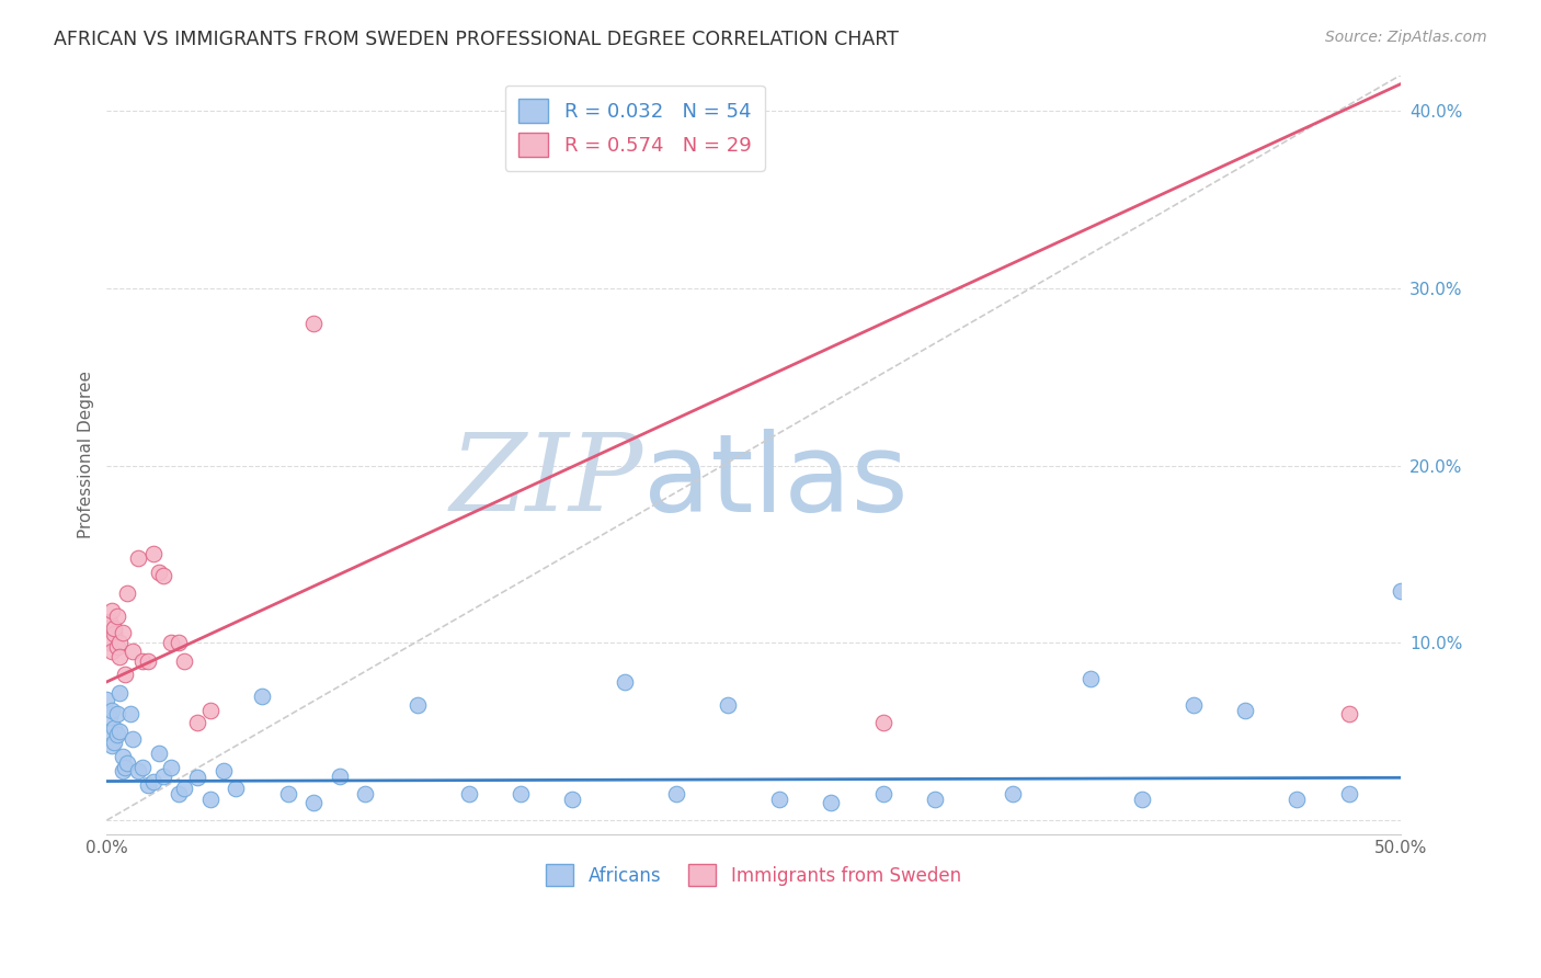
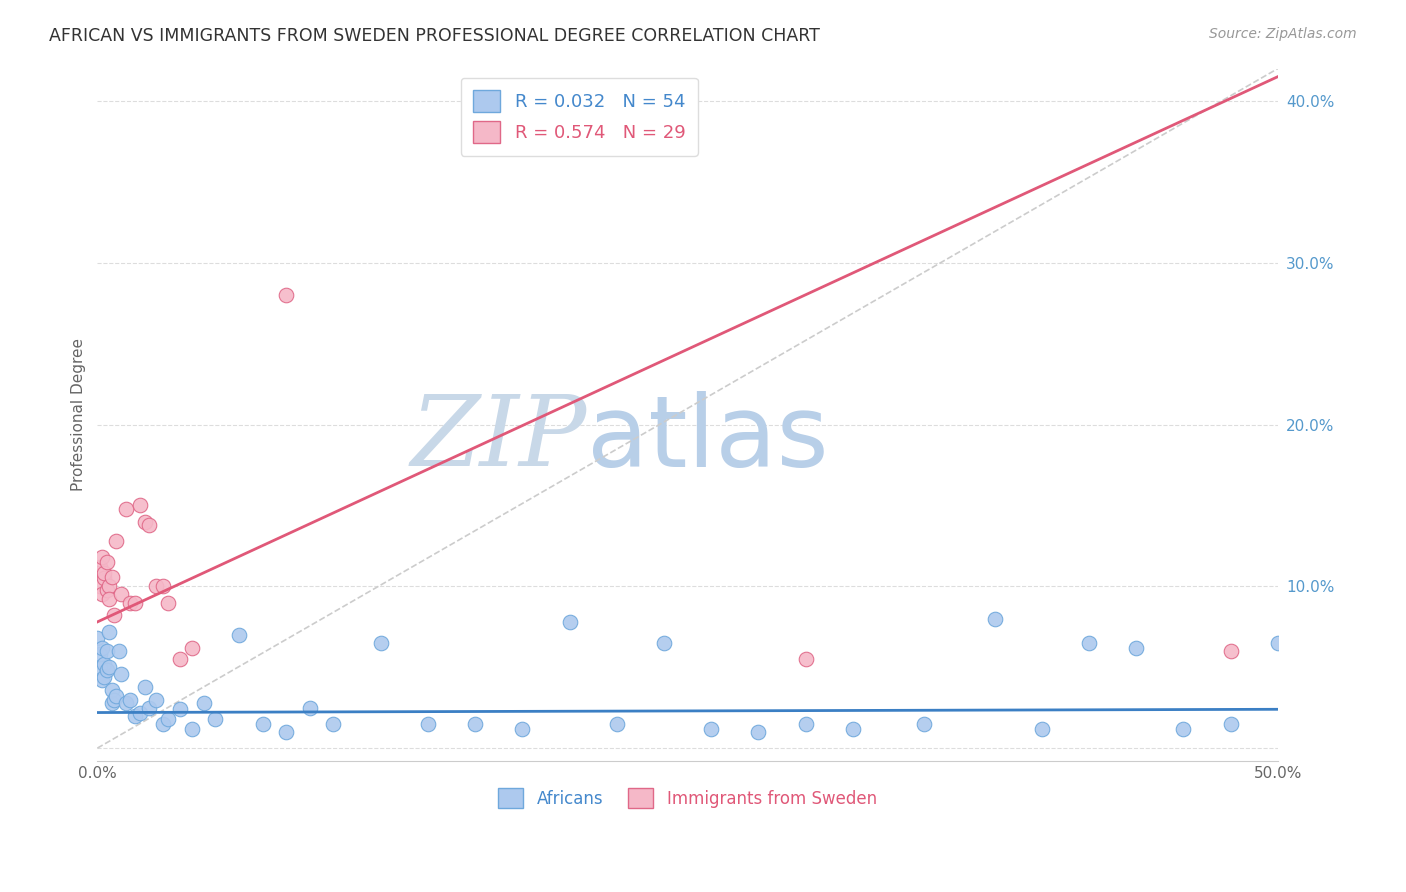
Africans/50.0%: 12.9% -> 6.5%
